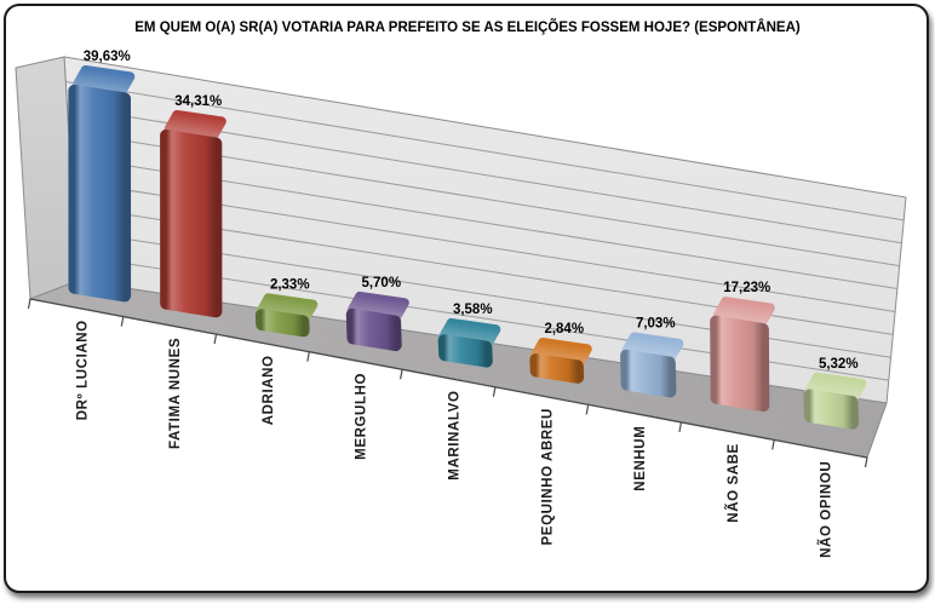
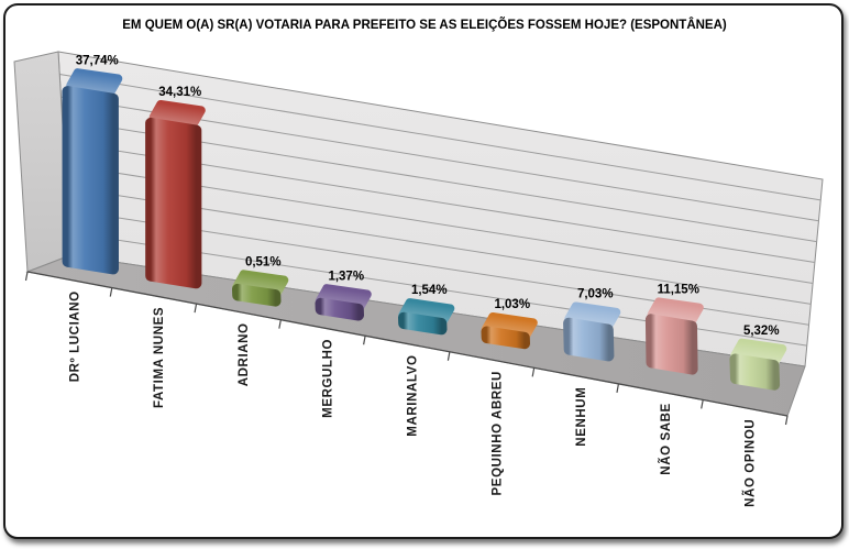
DRº LUCIANO: 39,63% -> 37,74%
ADRIANO: 2,33% -> 0,51%
MERGULHO: 5,70% -> 1,37%
MARINALVO: 3,58% -> 1,54%
PEQUINHO ABREU: 2,84% -> 1,03%
NÃO SABE: 17,23% -> 11,15%
